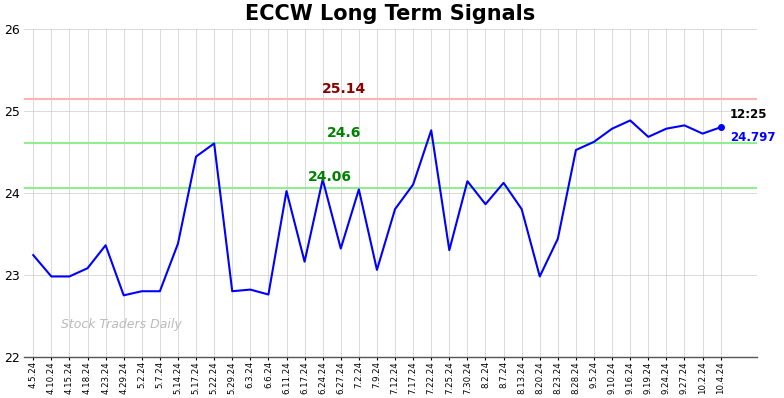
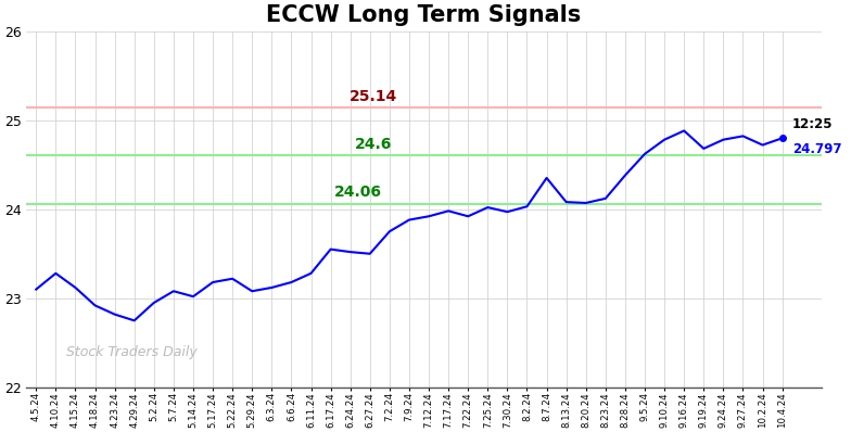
4.5.24: 23.24 -> 23.10
4.10.24: 22.98 -> 23.28
4.15.24: 22.98 -> 23.12
4.18.24: 23.08 -> 22.92
4.23.24: 23.36 -> 22.82
5.2.24: 22.80 -> 22.95
5.7.24: 22.80 -> 23.08
5.14.24: 23.38 -> 23.02
5.17.24: 24.44 -> 23.18
5.22.24: 24.60 -> 23.22
5.29.24: 22.80 -> 23.08
6.3.24: 22.82 -> 23.12
6.6.24: 22.76 -> 23.18
6.11.24: 24.02 -> 23.28
6.17.24: 23.16 -> 23.55
6.24.24: 24.16 -> 23.52
6.27.24: 23.32 -> 23.50
7.2.24: 24.04 -> 23.75
7.9.24: 23.06 -> 23.88
7.12.24: 23.80 -> 23.92
7.17.24: 24.10 -> 23.98
7.22.24: 24.76 -> 23.92
7.25.24: 23.30 -> 24.02
7.30.24: 24.14 -> 23.97
8.2.24: 23.86 -> 24.03
8.7.24: 24.12 -> 24.35
8.13.24: 23.80 -> 24.08
8.20.24: 22.98 -> 24.07
8.23.24: 23.44 -> 24.12
8.28.24: 24.52 -> 24.38
